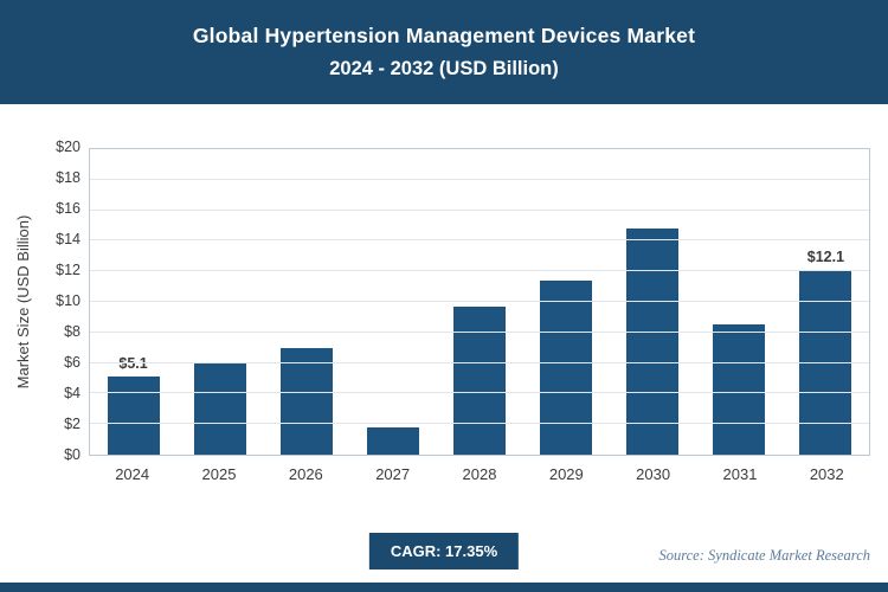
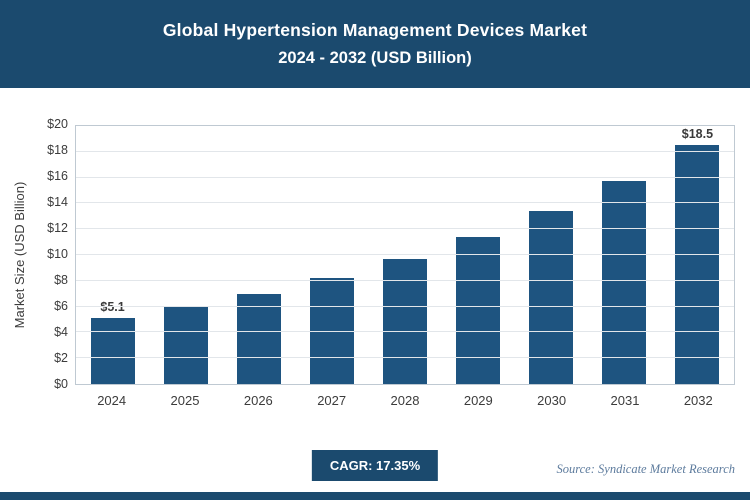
2027: $1.8 -> $8.2
2030: $14.8 -> $13.4
2031: $8.5 -> $15.7
2032: $12.1 -> $18.5
